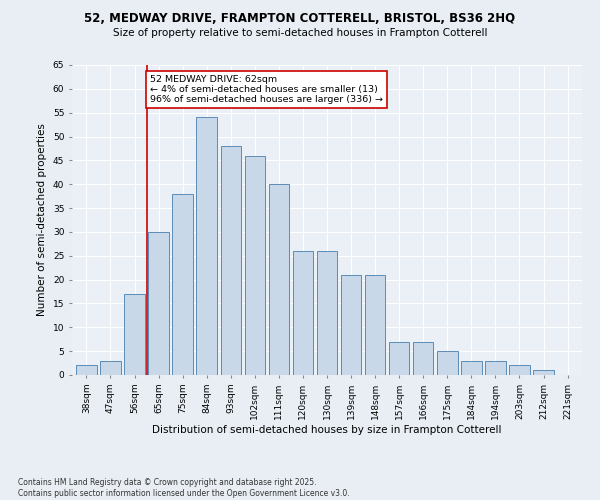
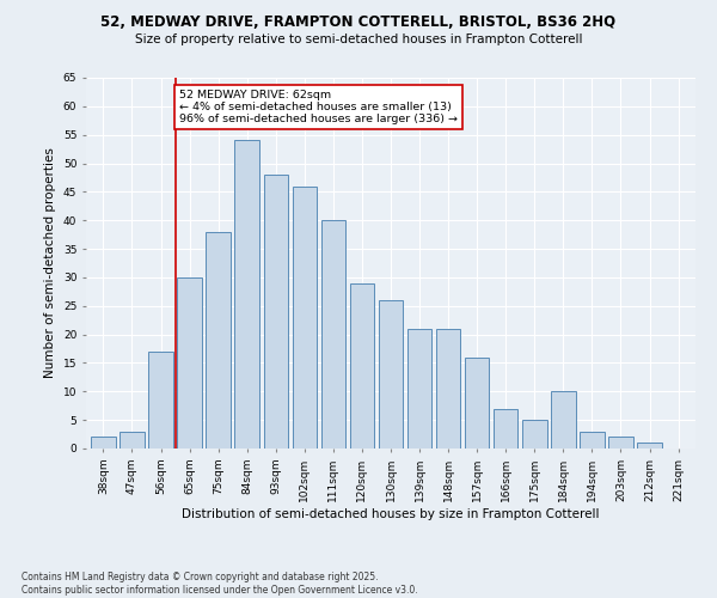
120sqm: 26 -> 29
157sqm: 7 -> 16
184sqm: 3 -> 10
